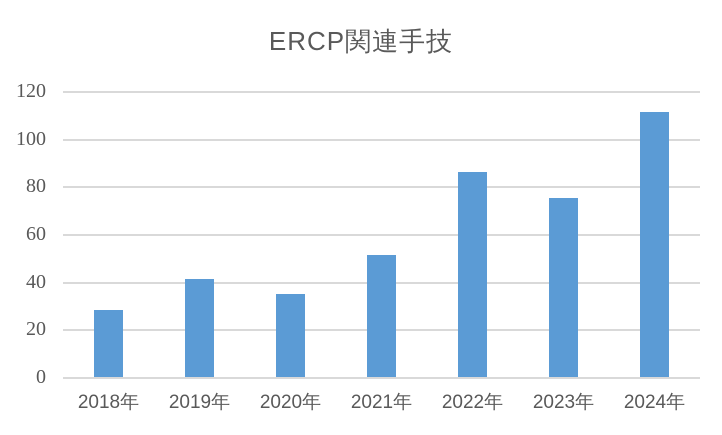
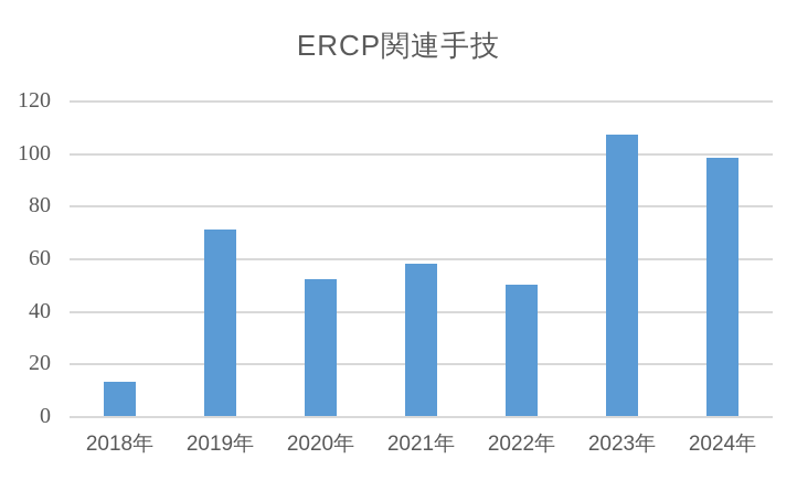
2018年: 28 -> 13
2019年: 41 -> 71
2020年: 35 -> 52
2021年: 51 -> 58
2022年: 86 -> 50
2023年: 75 -> 107
2024年: 111 -> 98
